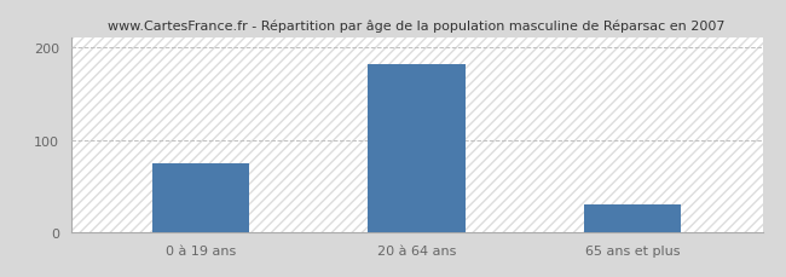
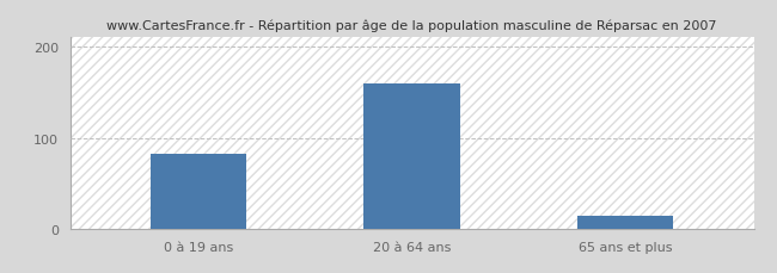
0 à 19 ans: 75 -> 82
20 à 64 ans: 181 -> 160
65 ans et plus: 30 -> 14
